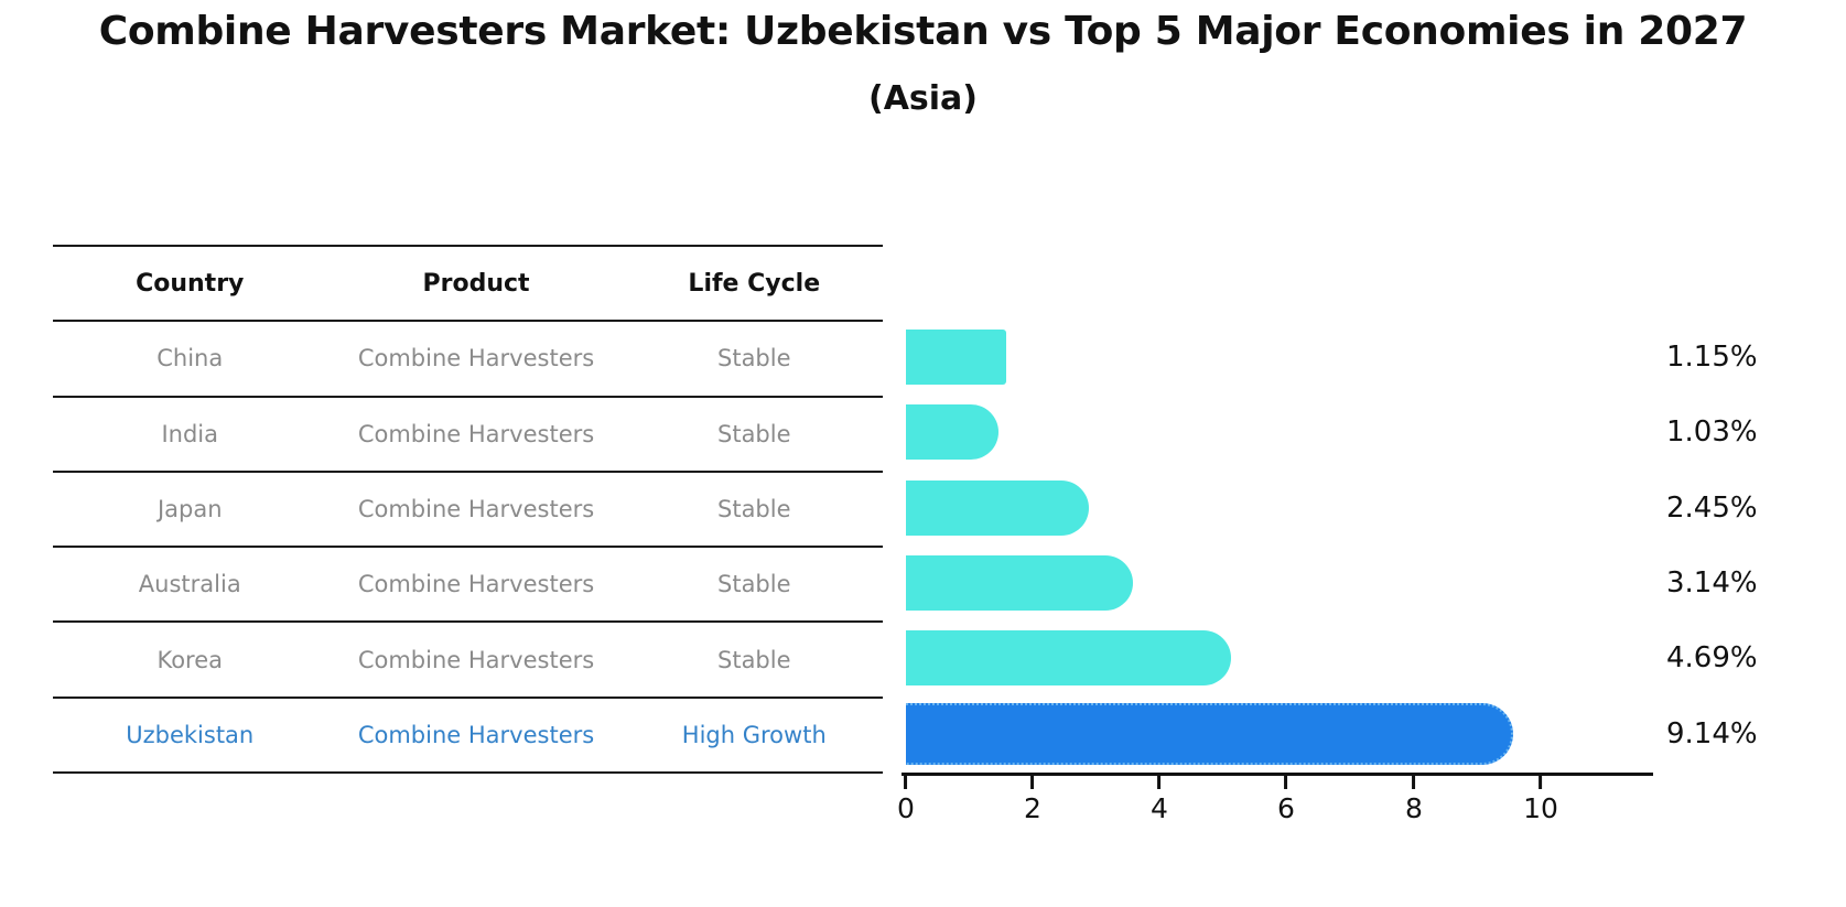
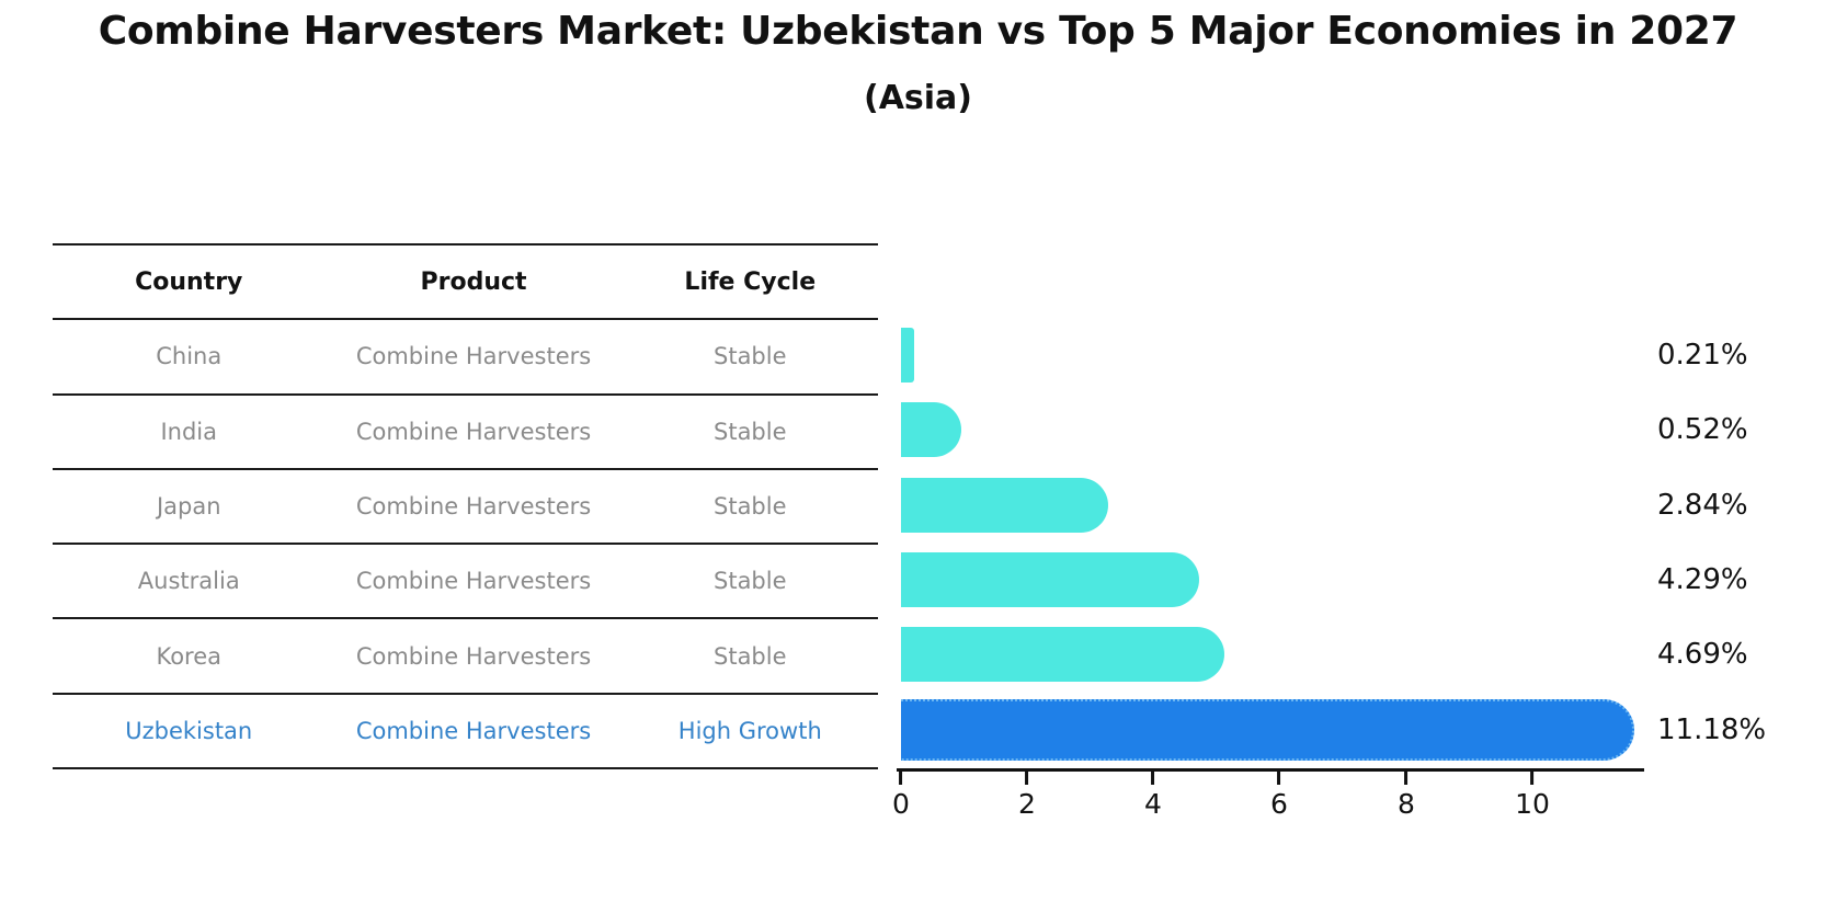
China: 1.15% -> 0.21%
India: 1.03% -> 0.52%
Japan: 2.45% -> 2.84%
Australia: 3.14% -> 4.29%
Uzbekistan: 9.14% -> 11.18%
